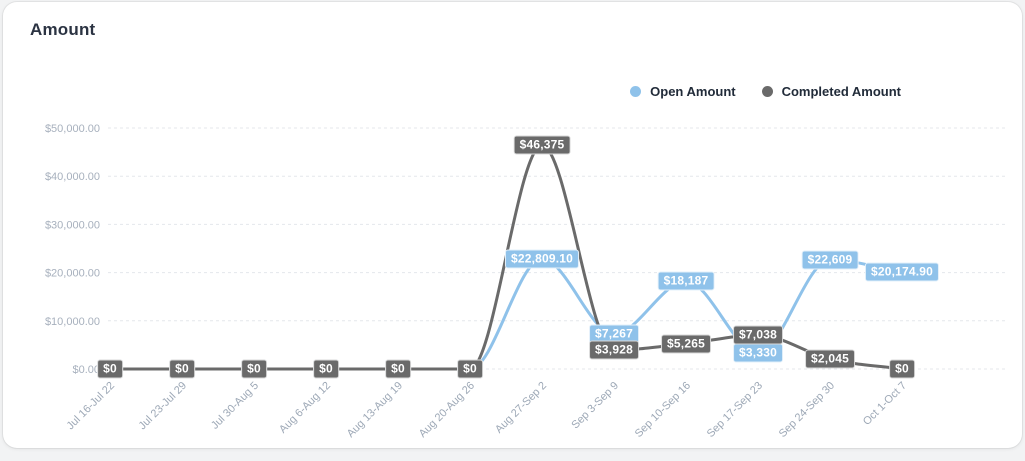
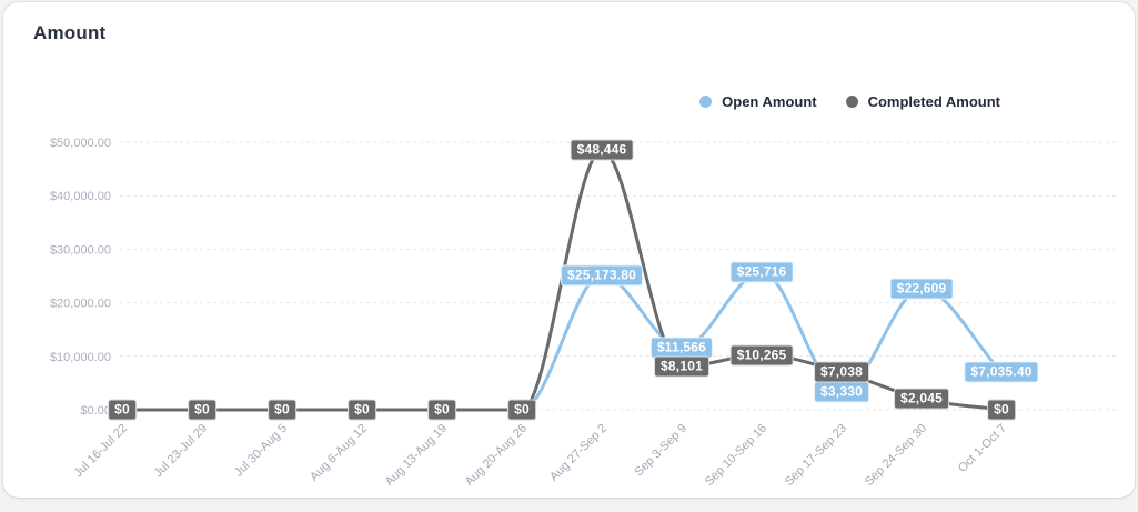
Open Amount/Aug 27-Sep 2: $22,809.10 -> $25,173.80
Completed Amount/Aug 27-Sep 2: $46,375 -> $48,446
Open Amount/Sep 3-Sep 9: $7,267 -> $11,566
Completed Amount/Sep 3-Sep 9: $3,928 -> $8,101
Open Amount/Sep 10-Sep 16: $18,187 -> $25,716
Completed Amount/Sep 10-Sep 16: $5,265 -> $10,265
Open Amount/Oct 1-Oct 7: $20,174.90 -> $7,035.40
